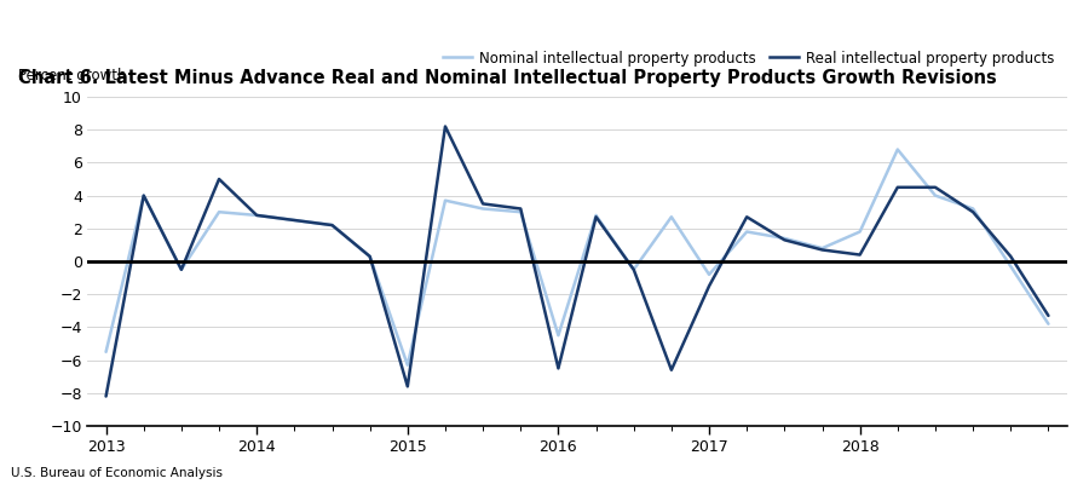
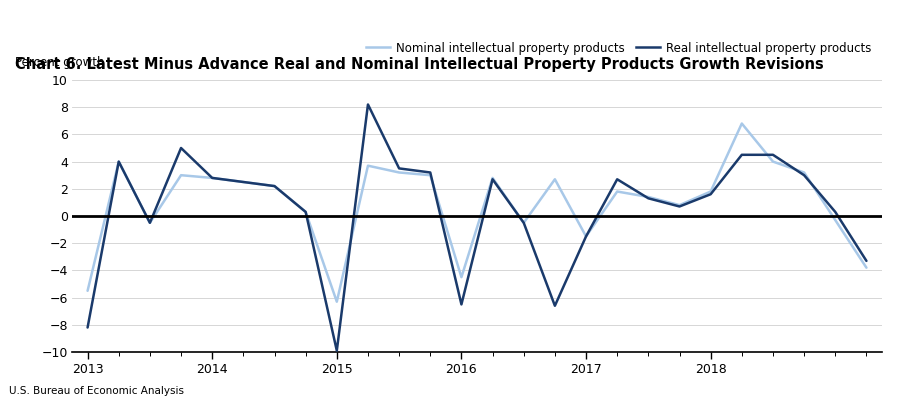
Real intellectual property products/2015: -7.6 -> -9.9
Nominal intellectual property products/2017: -0.8 -> -1.5
Real intellectual property products/2018: 0.4 -> 1.6
